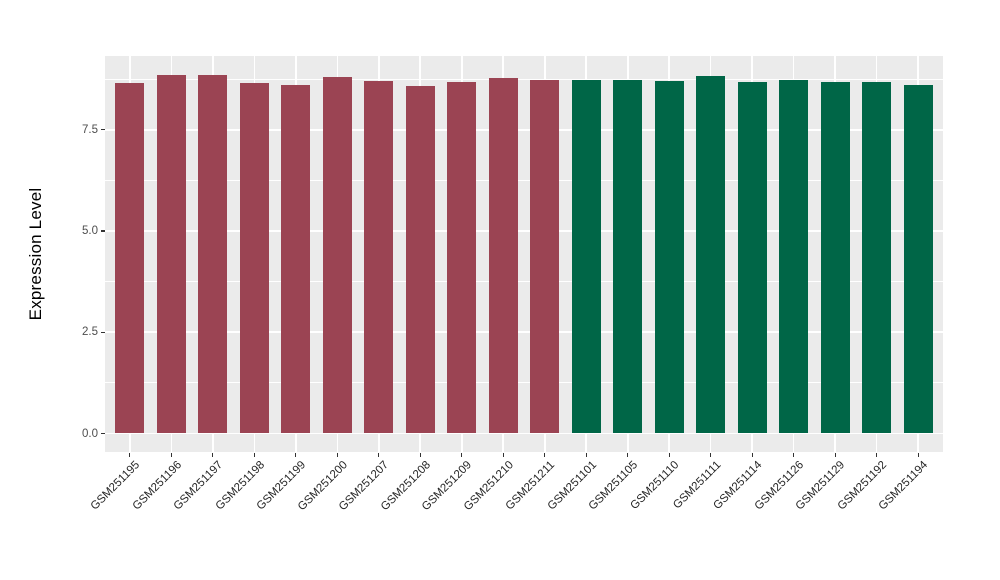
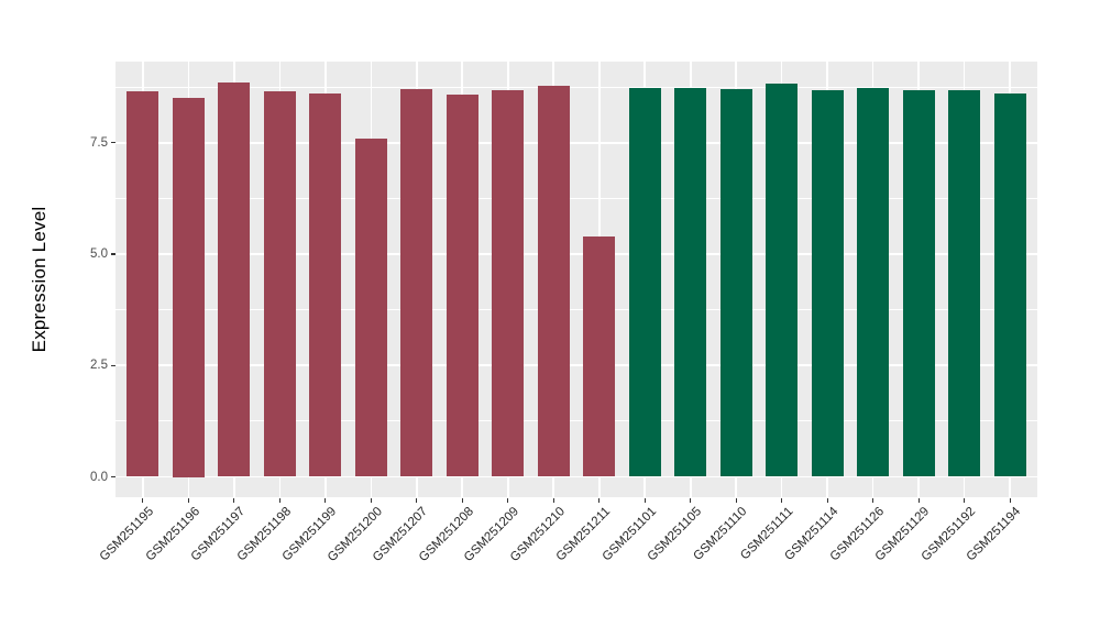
GSM251196: 8.8 -> 8.5
GSM251200: 8.8 -> 7.6
GSM251211: 8.7 -> 5.4
